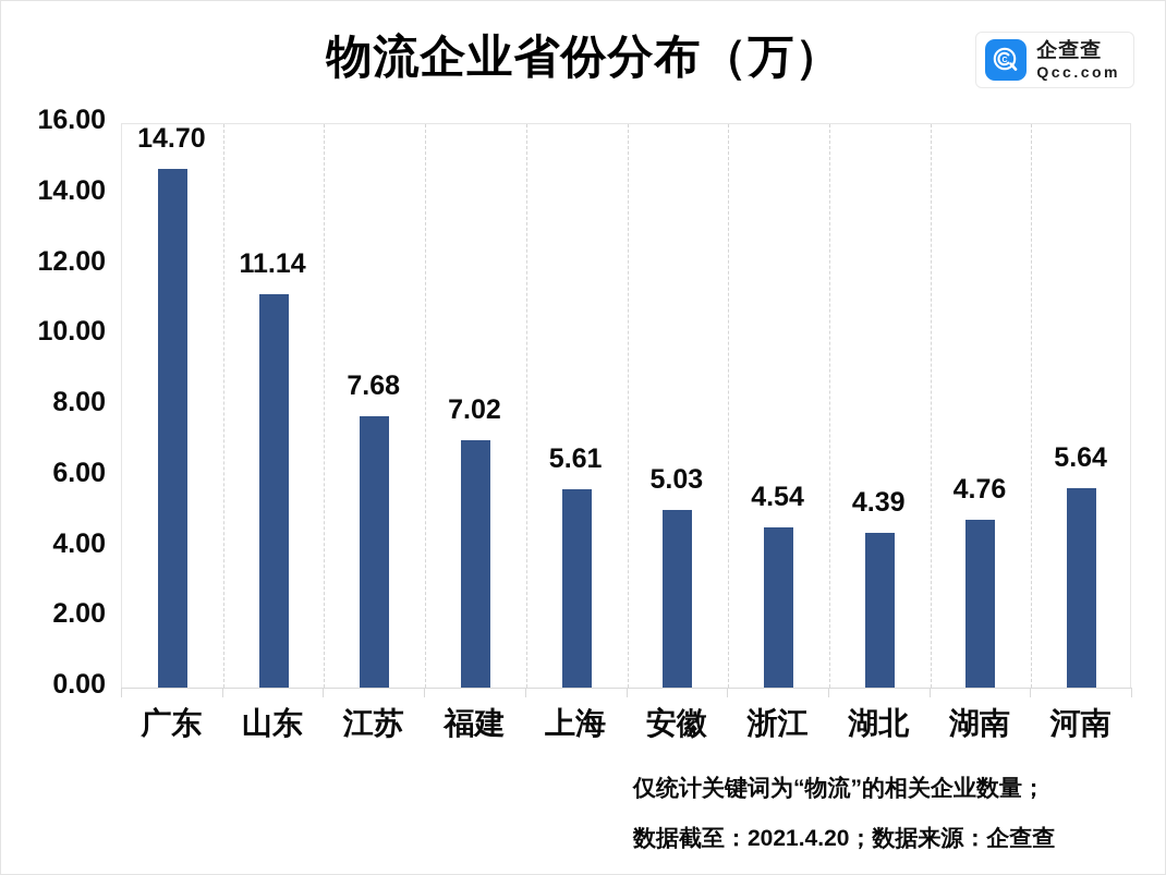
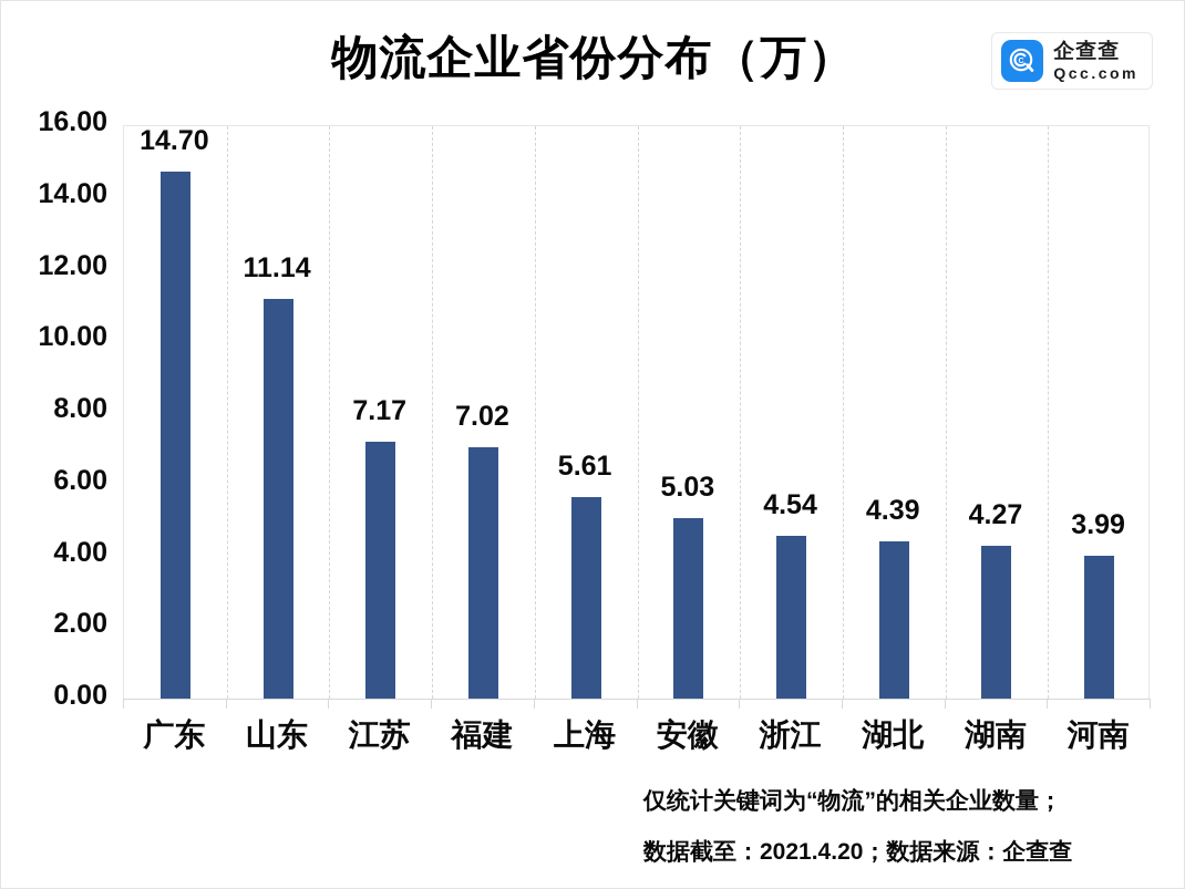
江苏: 7.68 -> 7.17
湖南: 4.76 -> 4.27
河南: 5.64 -> 3.99
